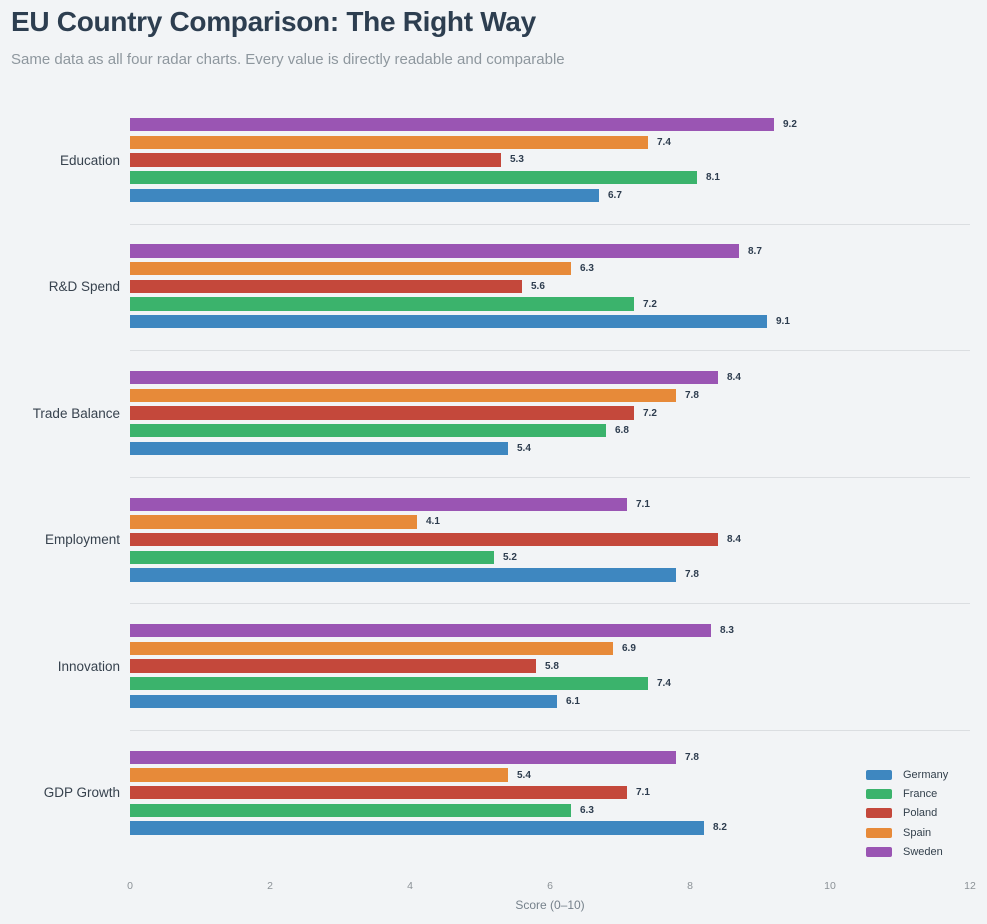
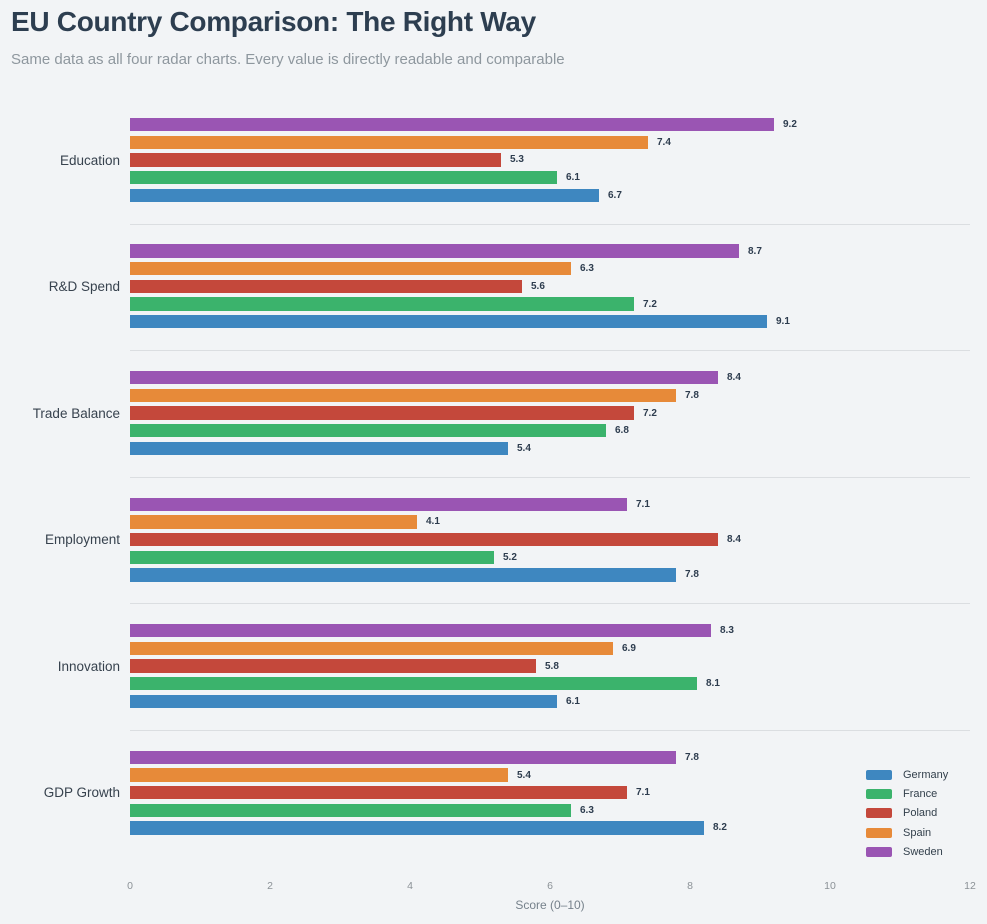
France/Education: 8.1 -> 6.1
France/Innovation: 7.4 -> 8.1
